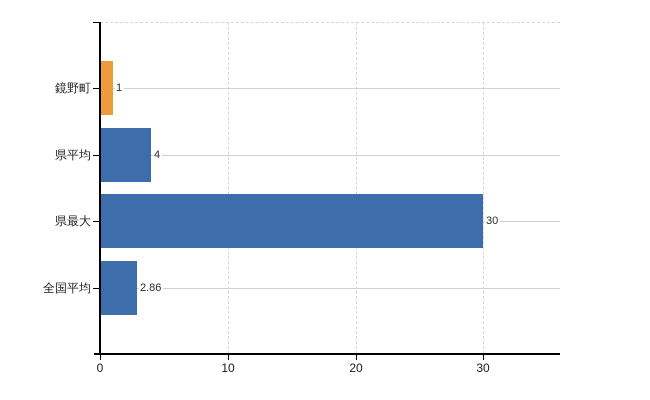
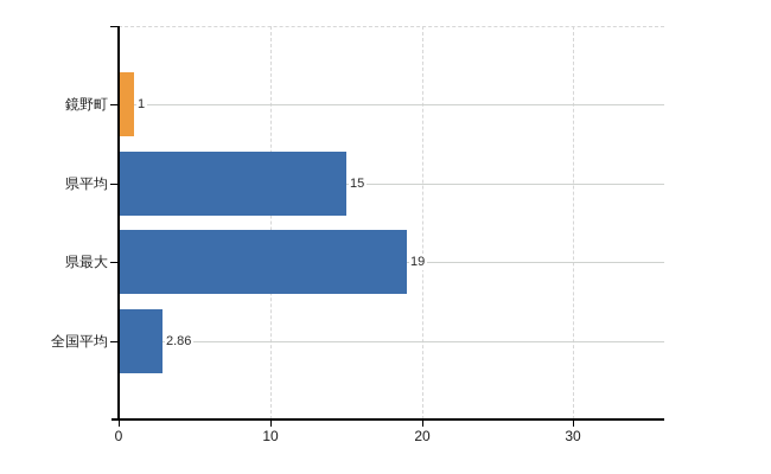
県平均: 4 -> 15
県最大: 30 -> 19
